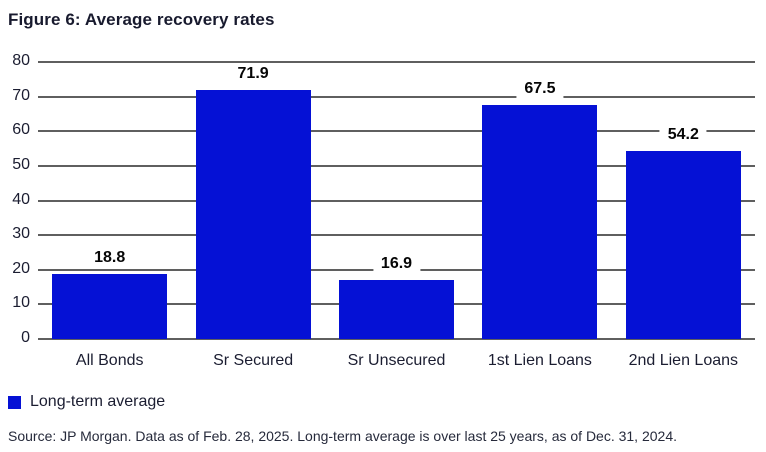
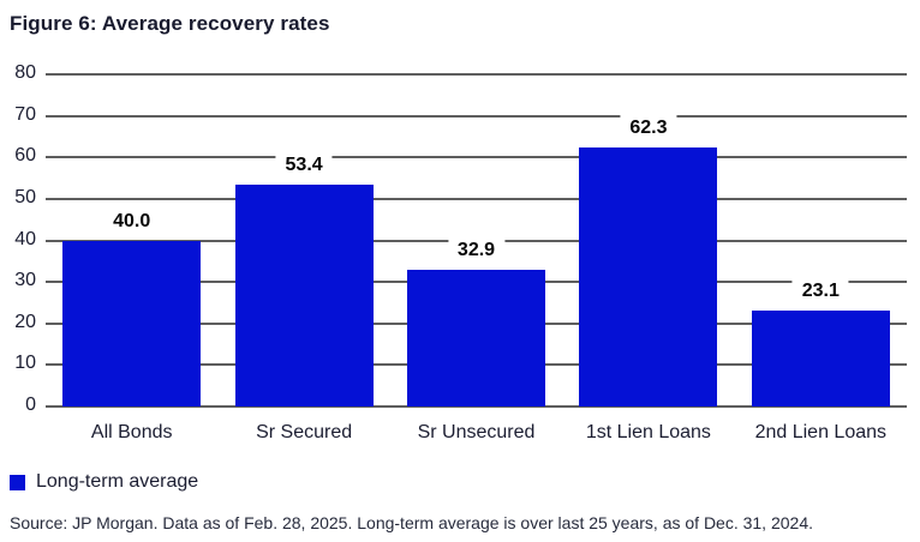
All Bonds: 18.8 -> 40.0
Sr Secured: 71.9 -> 53.4
Sr Unsecured: 16.9 -> 32.9
1st Lien Loans: 67.5 -> 62.3
2nd Lien Loans: 54.2 -> 23.1
